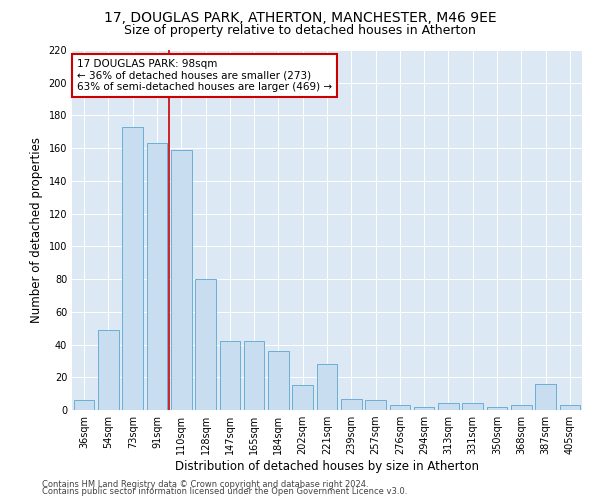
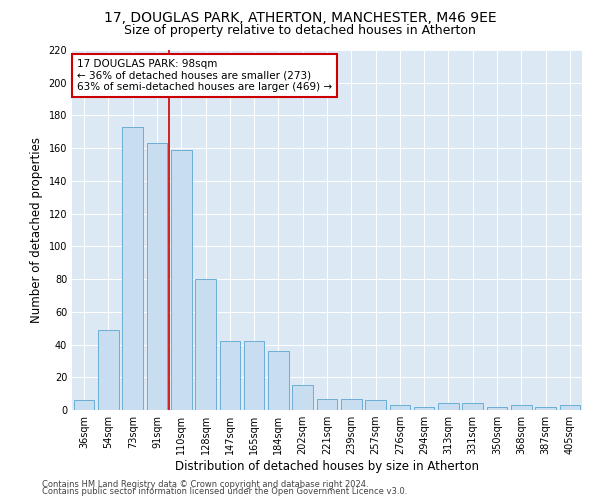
221sqm: 28 -> 7
387sqm: 16 -> 2
